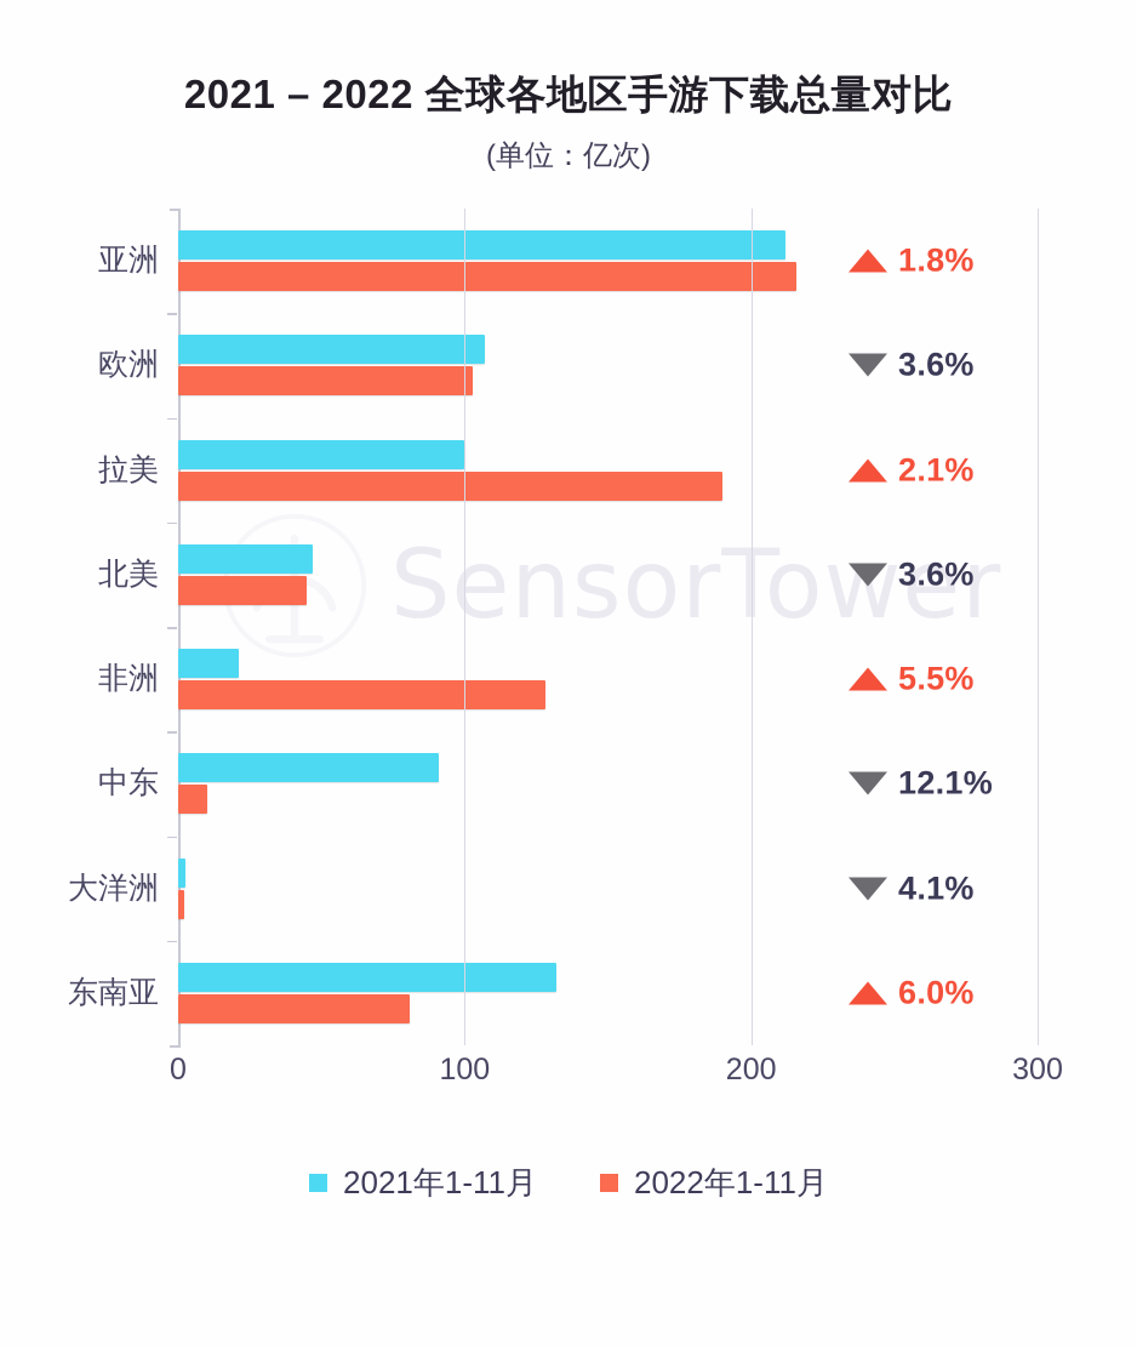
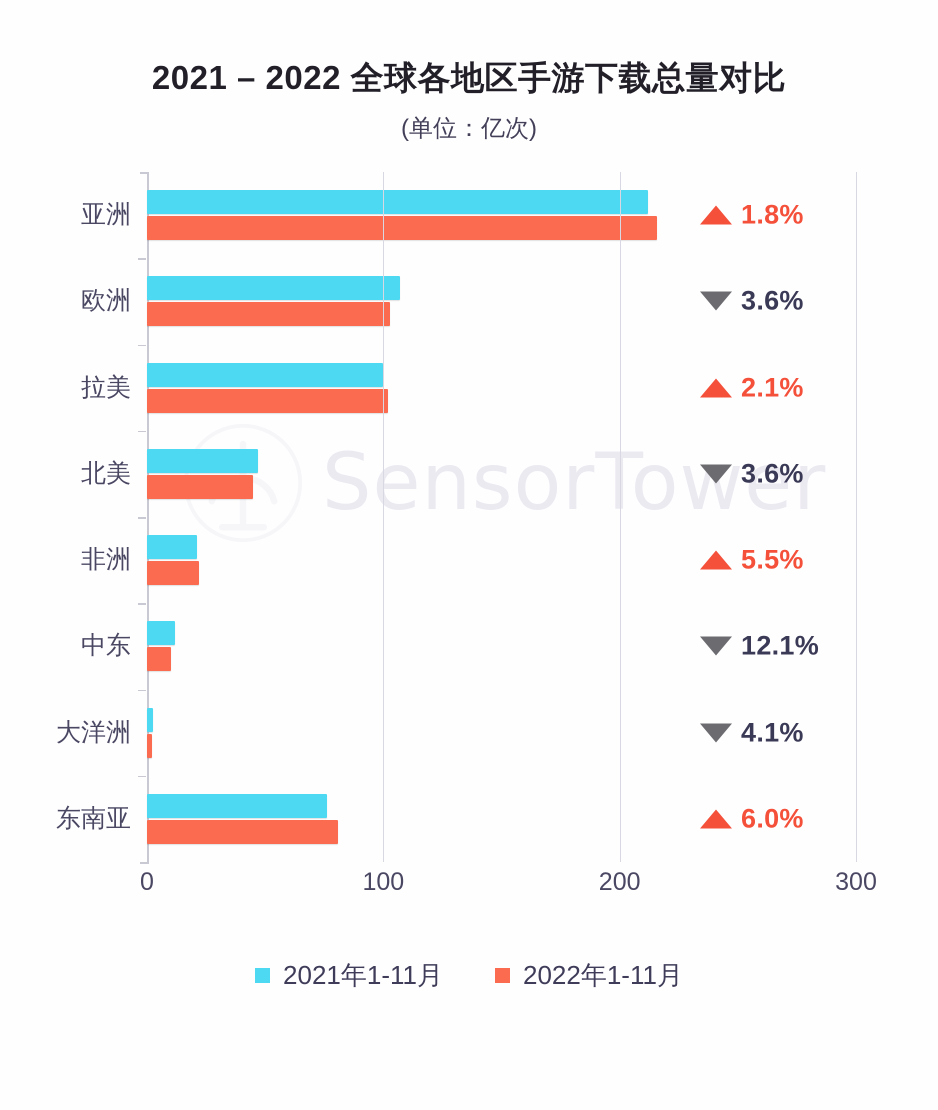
2022年1-11月/拉美: 190 -> 102
2022年1-11月/非洲: 128 -> 22
2021年1-11月/中东: 91 -> 12
2021年1-11月/东南亚: 132 -> 76
